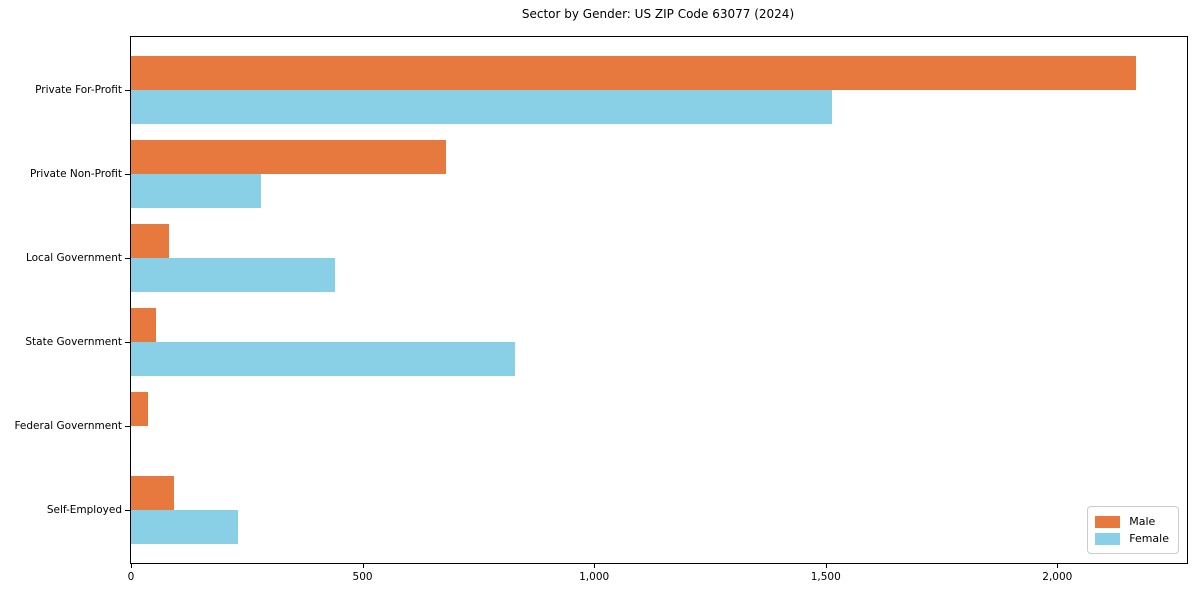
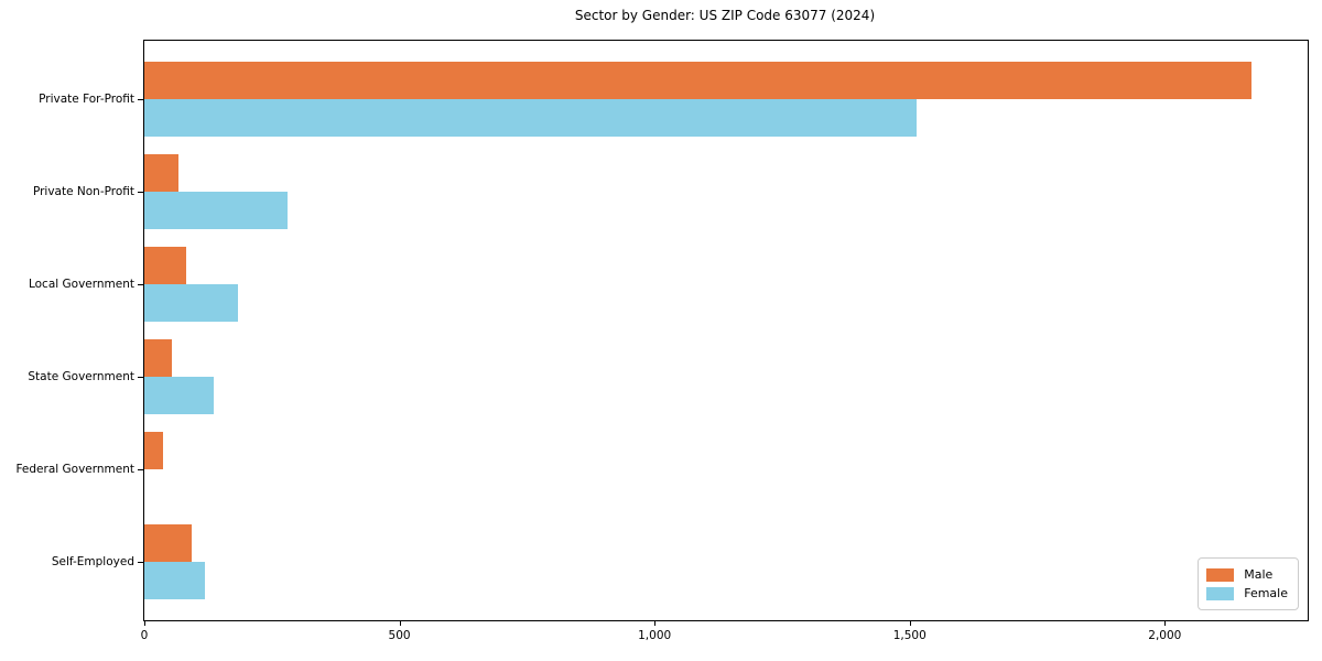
Male/Private Non-Profit: 680 -> 70
Female/Local Government: 440 -> 180
Female/State Government: 830 -> 140
Female/Self-Employed: 230 -> 120
